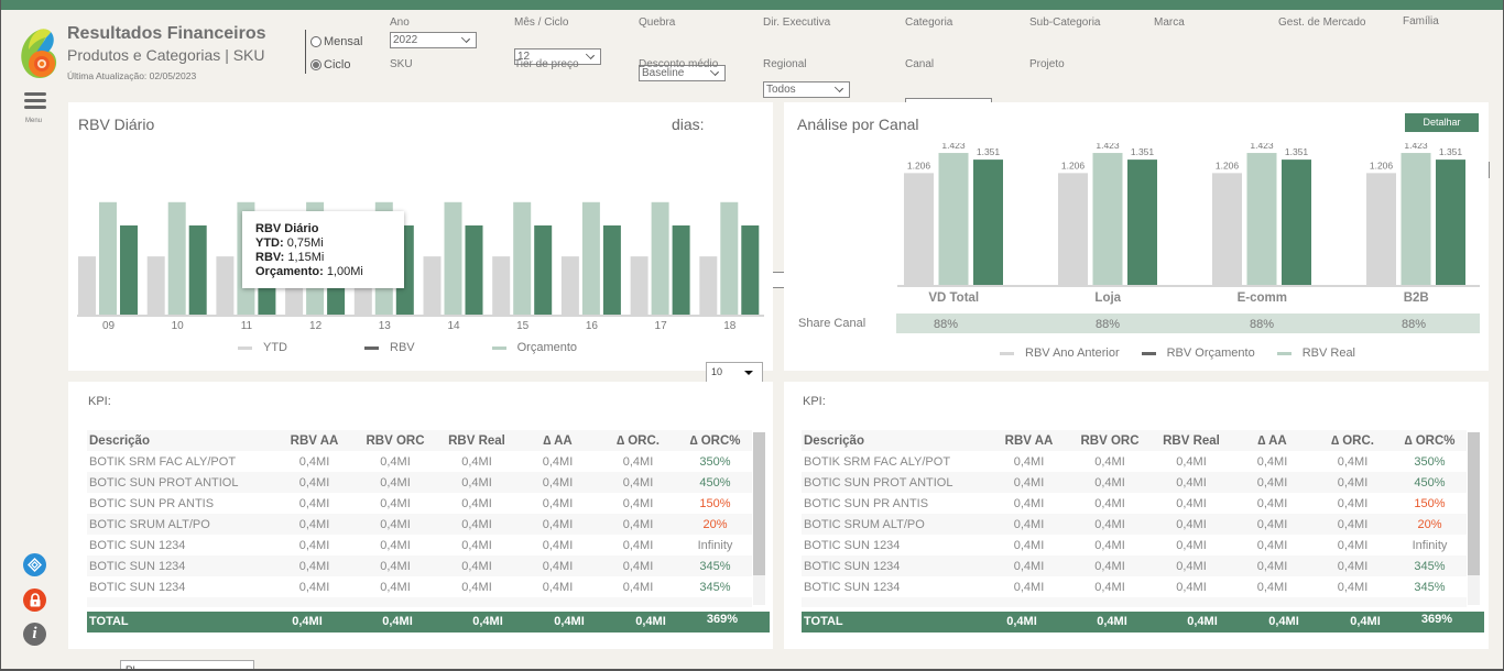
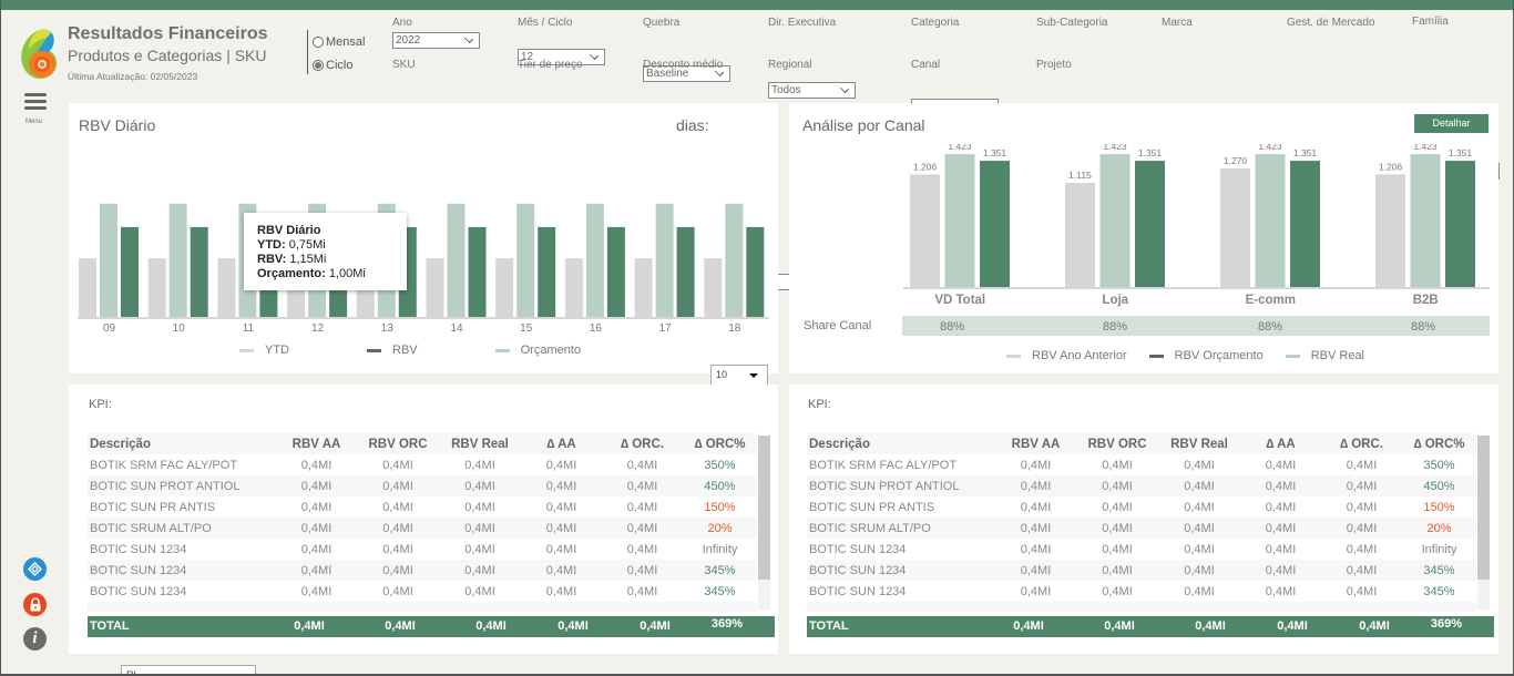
Análise por Canal/RBV Ano Anterior/Loja: 1.206 -> 1.115
Análise por Canal/RBV Ano Anterior/E-comm: 1.206 -> 1.270
